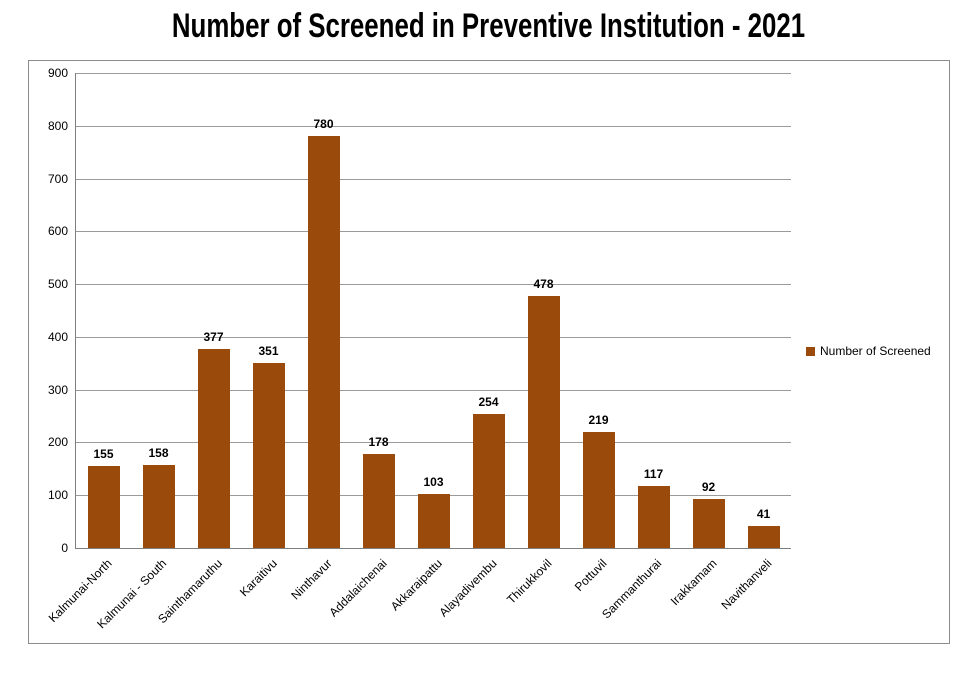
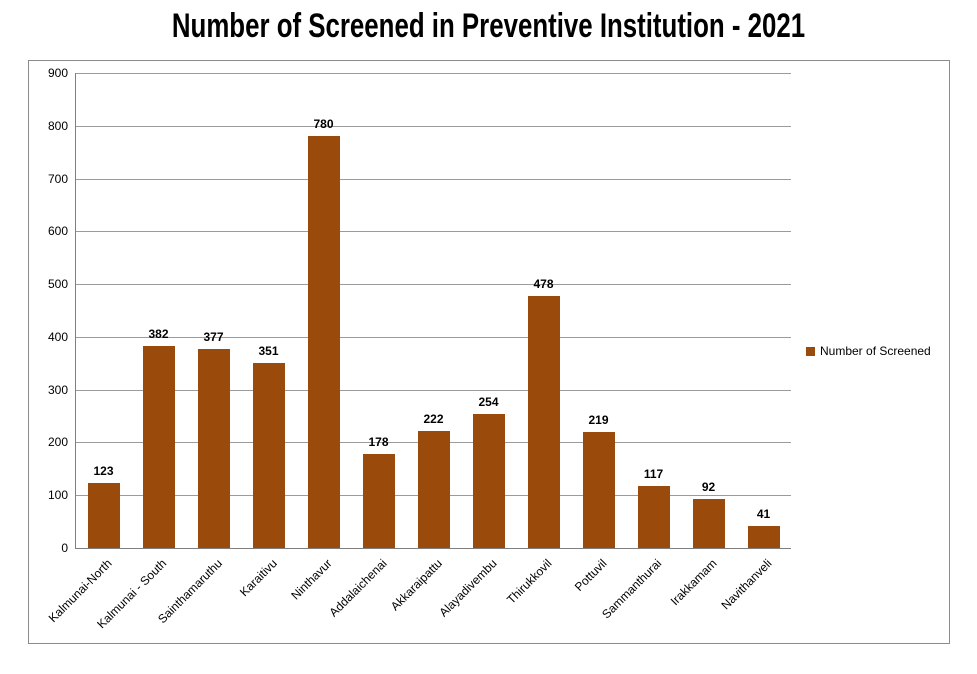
Kalmunai-North: 155 -> 123
Kalmunai - South: 158 -> 382
Akkaraipattu: 103 -> 222
